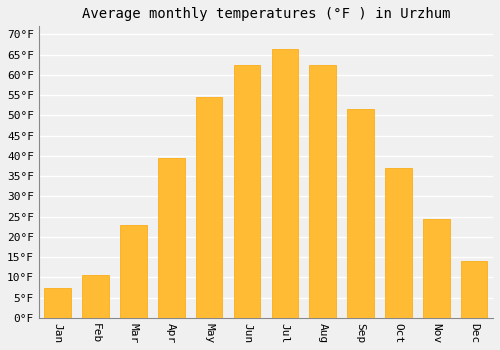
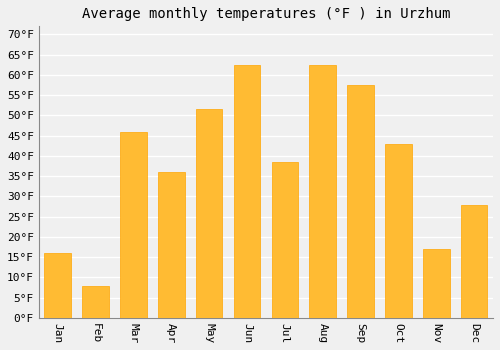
Jan: 7.5°F -> 16.0°F
Feb: 10.5°F -> 8.0°F
Mar: 23.0°F -> 46.0°F
Apr: 39.5°F -> 36.0°F
May: 54.5°F -> 51.5°F
Jul: 66.5°F -> 38.5°F
Sep: 51.5°F -> 57.5°F
Oct: 37.0°F -> 43.0°F
Nov: 24.5°F -> 17.0°F
Dec: 14.0°F -> 28.0°F
